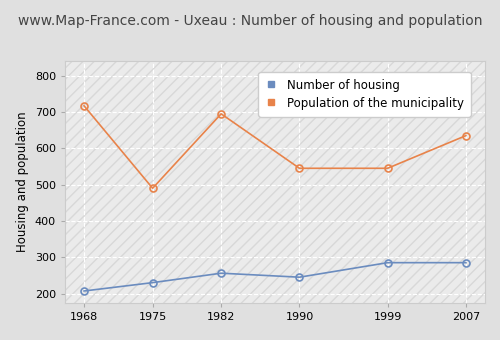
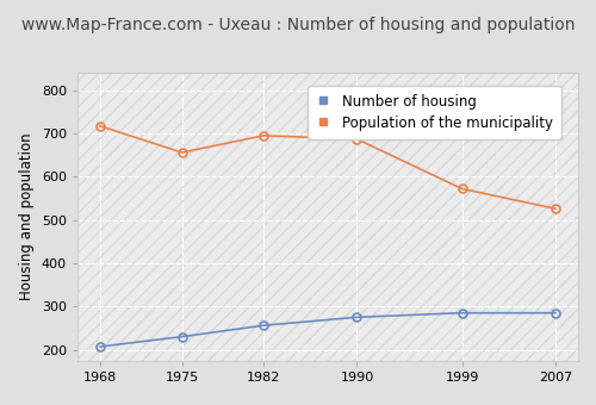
Population of the municipality/1975: 490 -> 656
Number of housing/1990: 245 -> 275
Population of the municipality/1990: 545 -> 687
Population of the municipality/1999: 545 -> 572
Population of the municipality/2007: 635 -> 526
